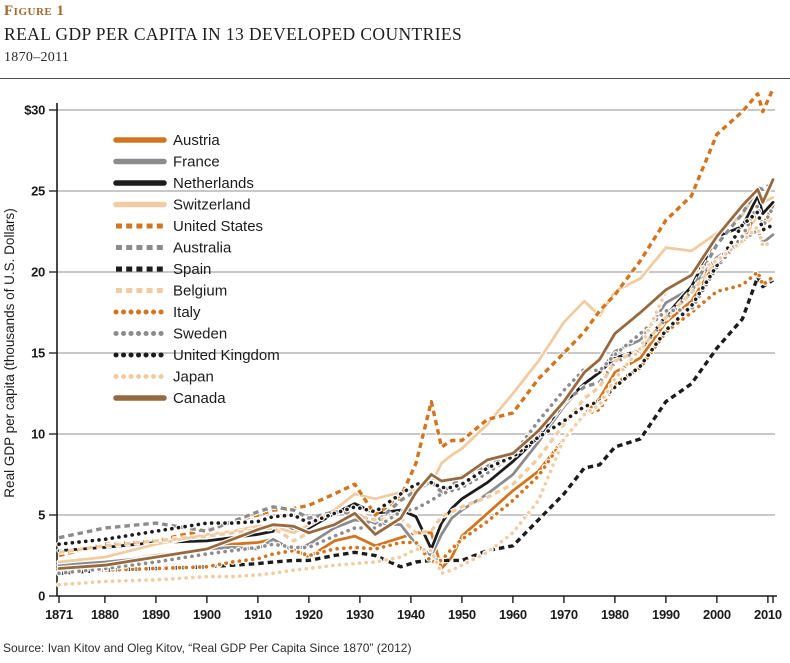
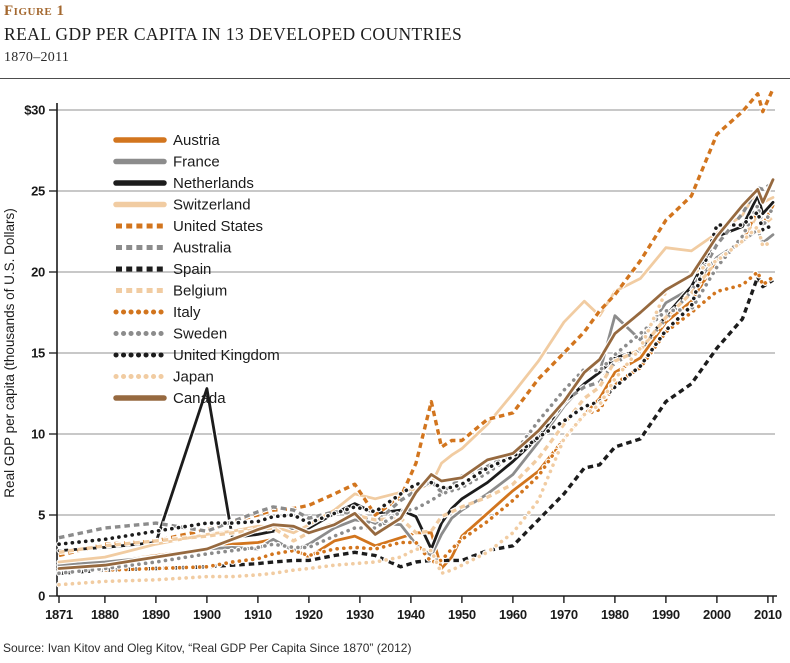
Netherlands/1900: $3.4 -> $12.8
France/1980: $15.1 -> $17.3
United Kingdom/2000: $20.4 -> $22.9
